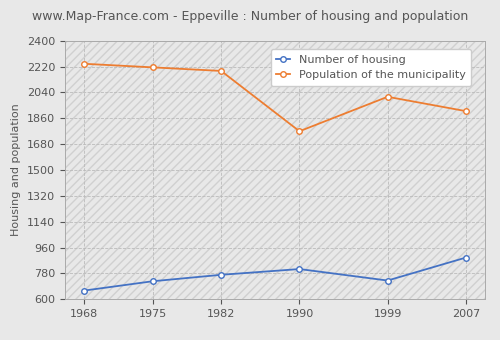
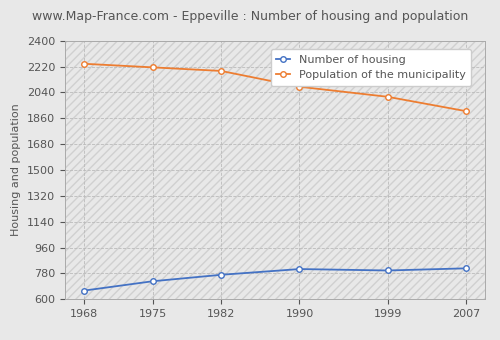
Population of the municipality/1990: 1770 -> 2080
Number of housing/1999: 730 -> 800
Number of housing/2007: 890 -> 820
